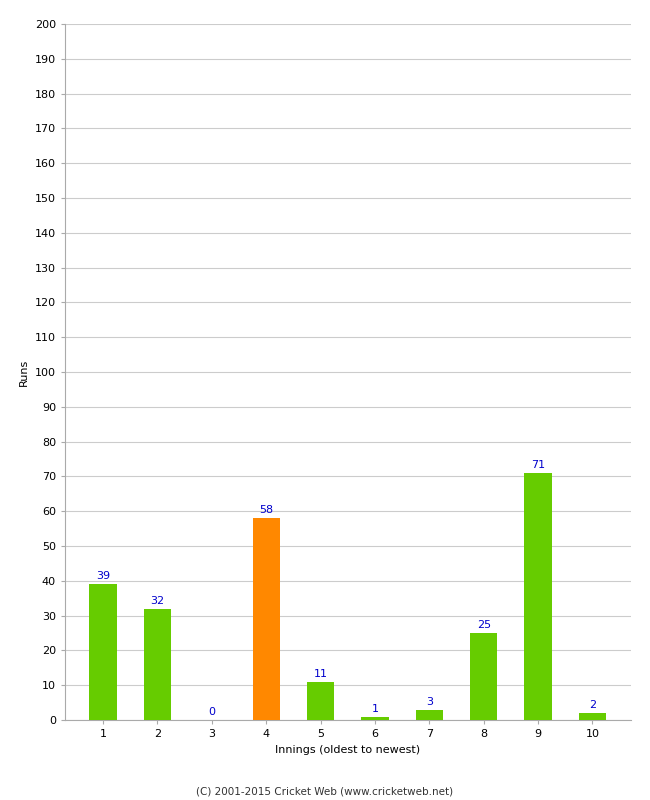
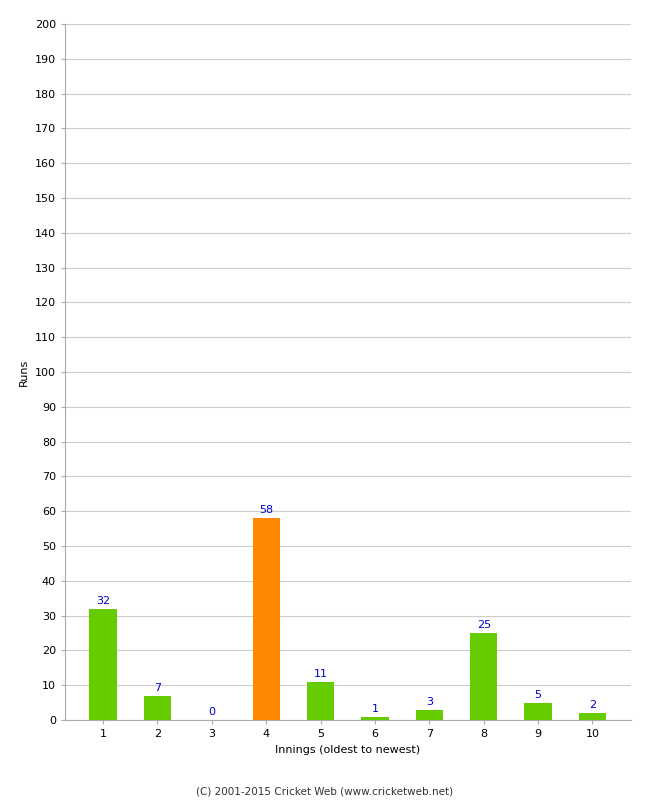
1: 39 -> 32
2: 32 -> 7
9: 71 -> 5
